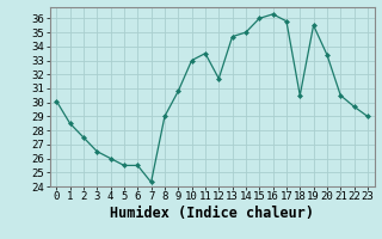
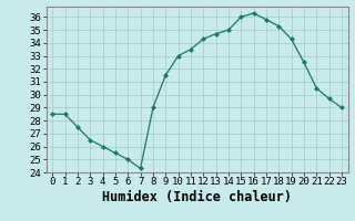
0: 30.1 -> 28.5
6: 25.5 -> 25.0
9: 30.8 -> 31.5
12: 31.7 -> 34.3
18: 30.5 -> 35.3
19: 35.5 -> 34.3
20: 33.4 -> 32.5
